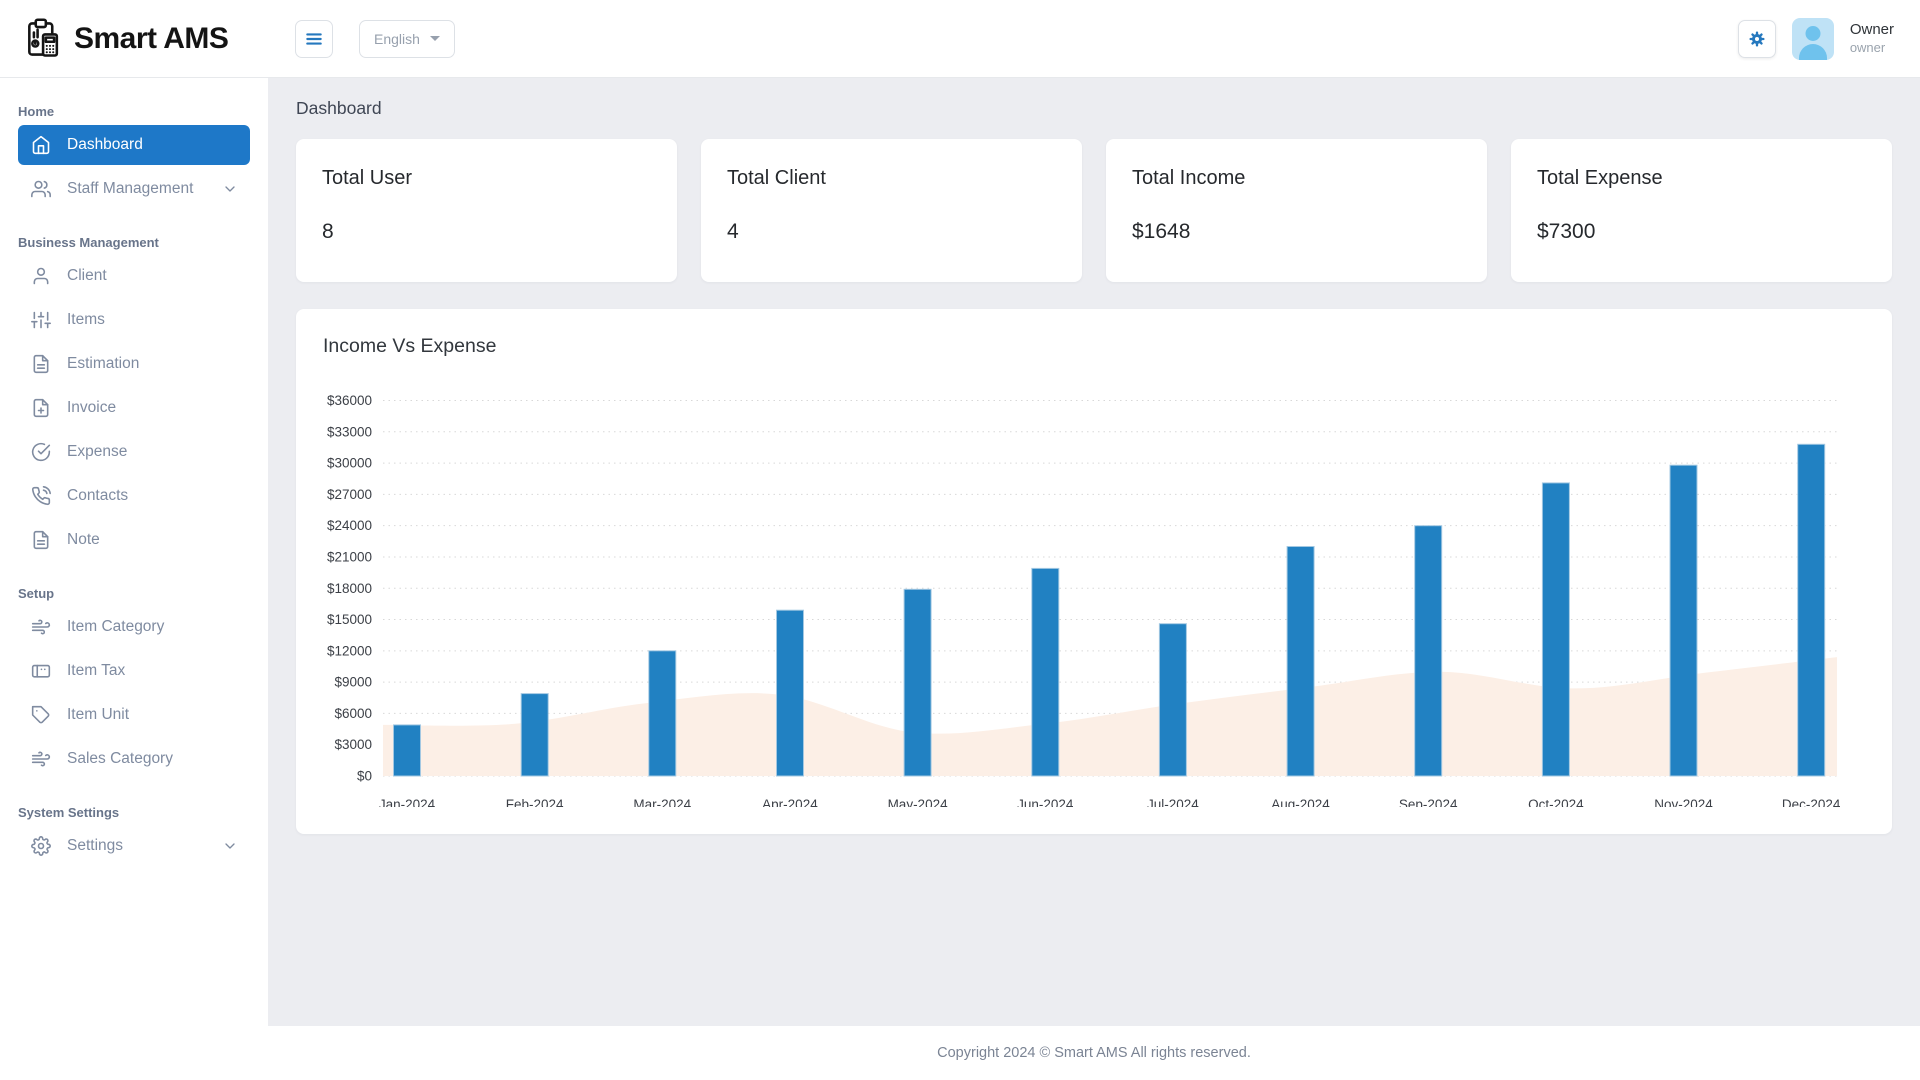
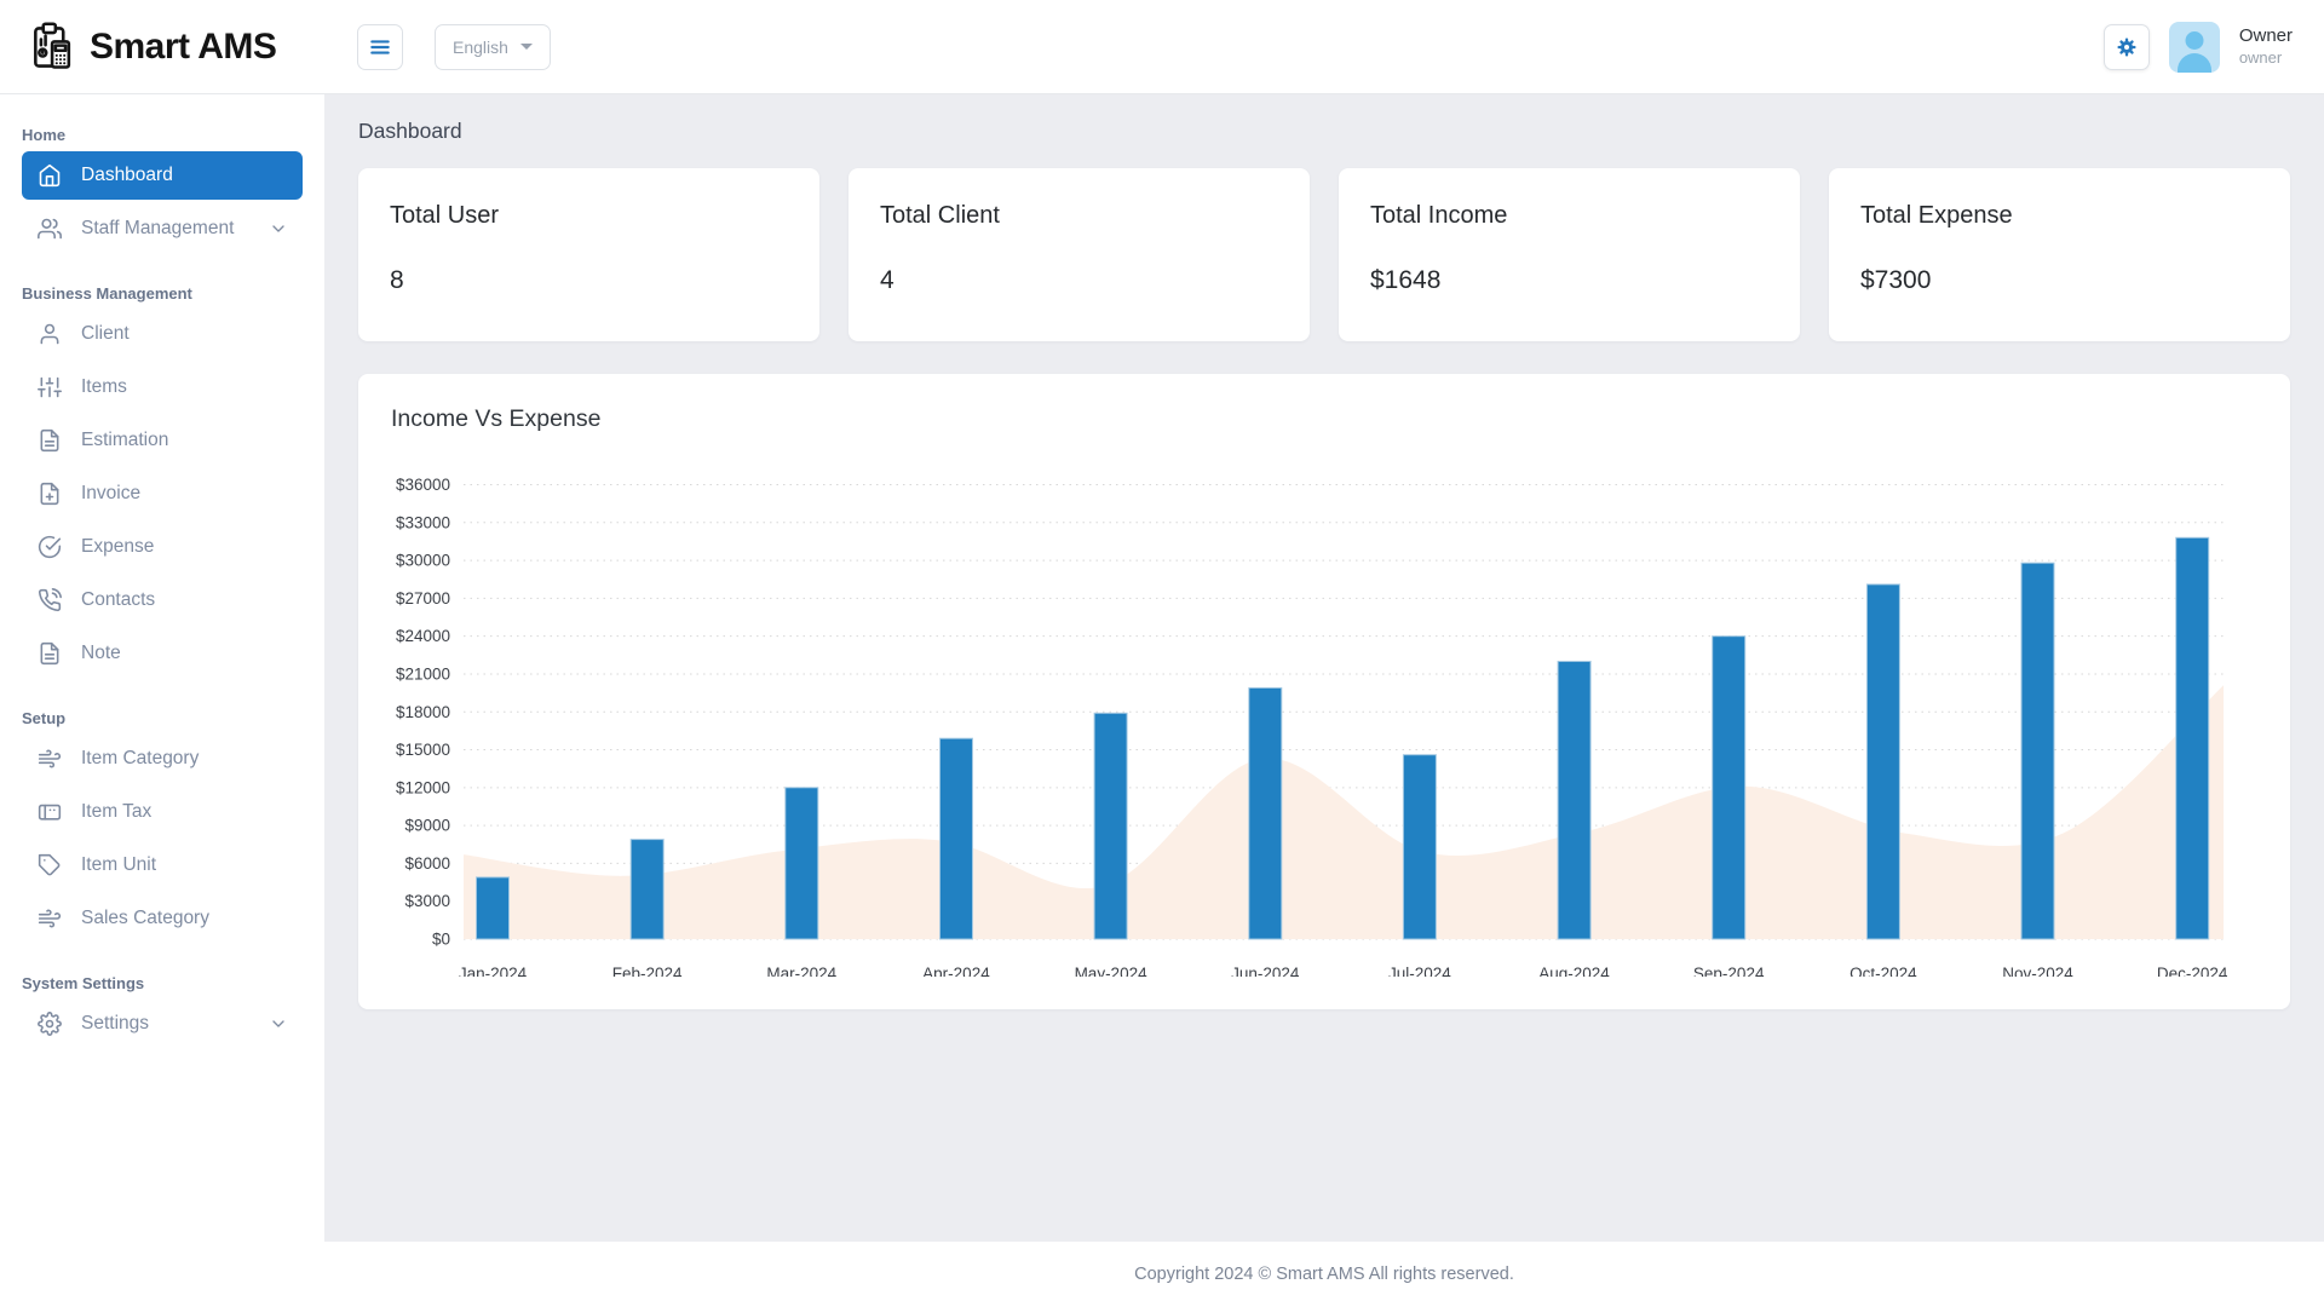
Expense/Jan-2024: $4900 -> $6700
Expense/Jun-2024: $5000 -> $14300
Expense/Sep-2024: $10000 -> $12100
Expense/Nov-2024: $9900 -> $8400
Expense/Dec-2024: $11400 -> $20100
